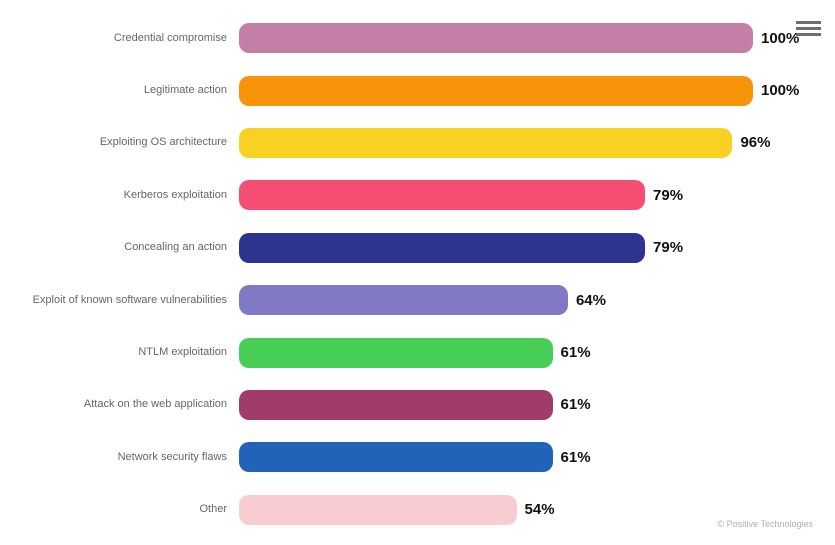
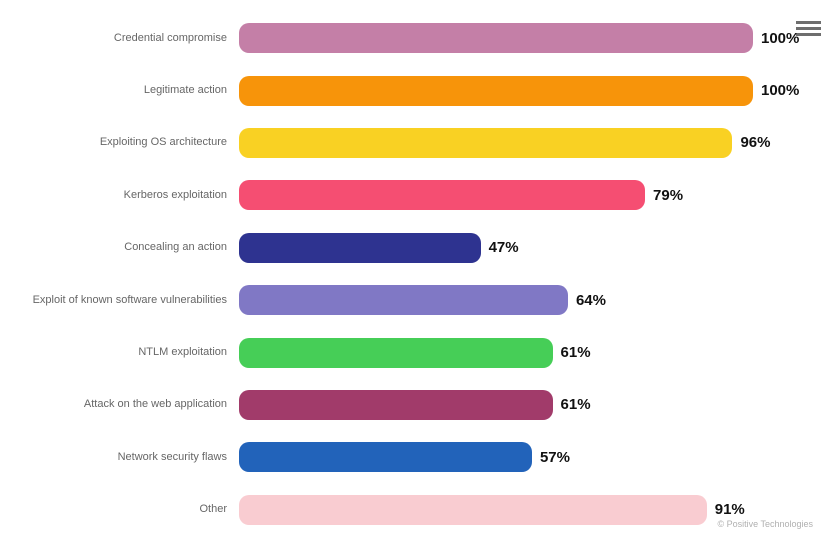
Concealing an action: 79% -> 47%
Network security flaws: 61% -> 57%
Other: 54% -> 91%
